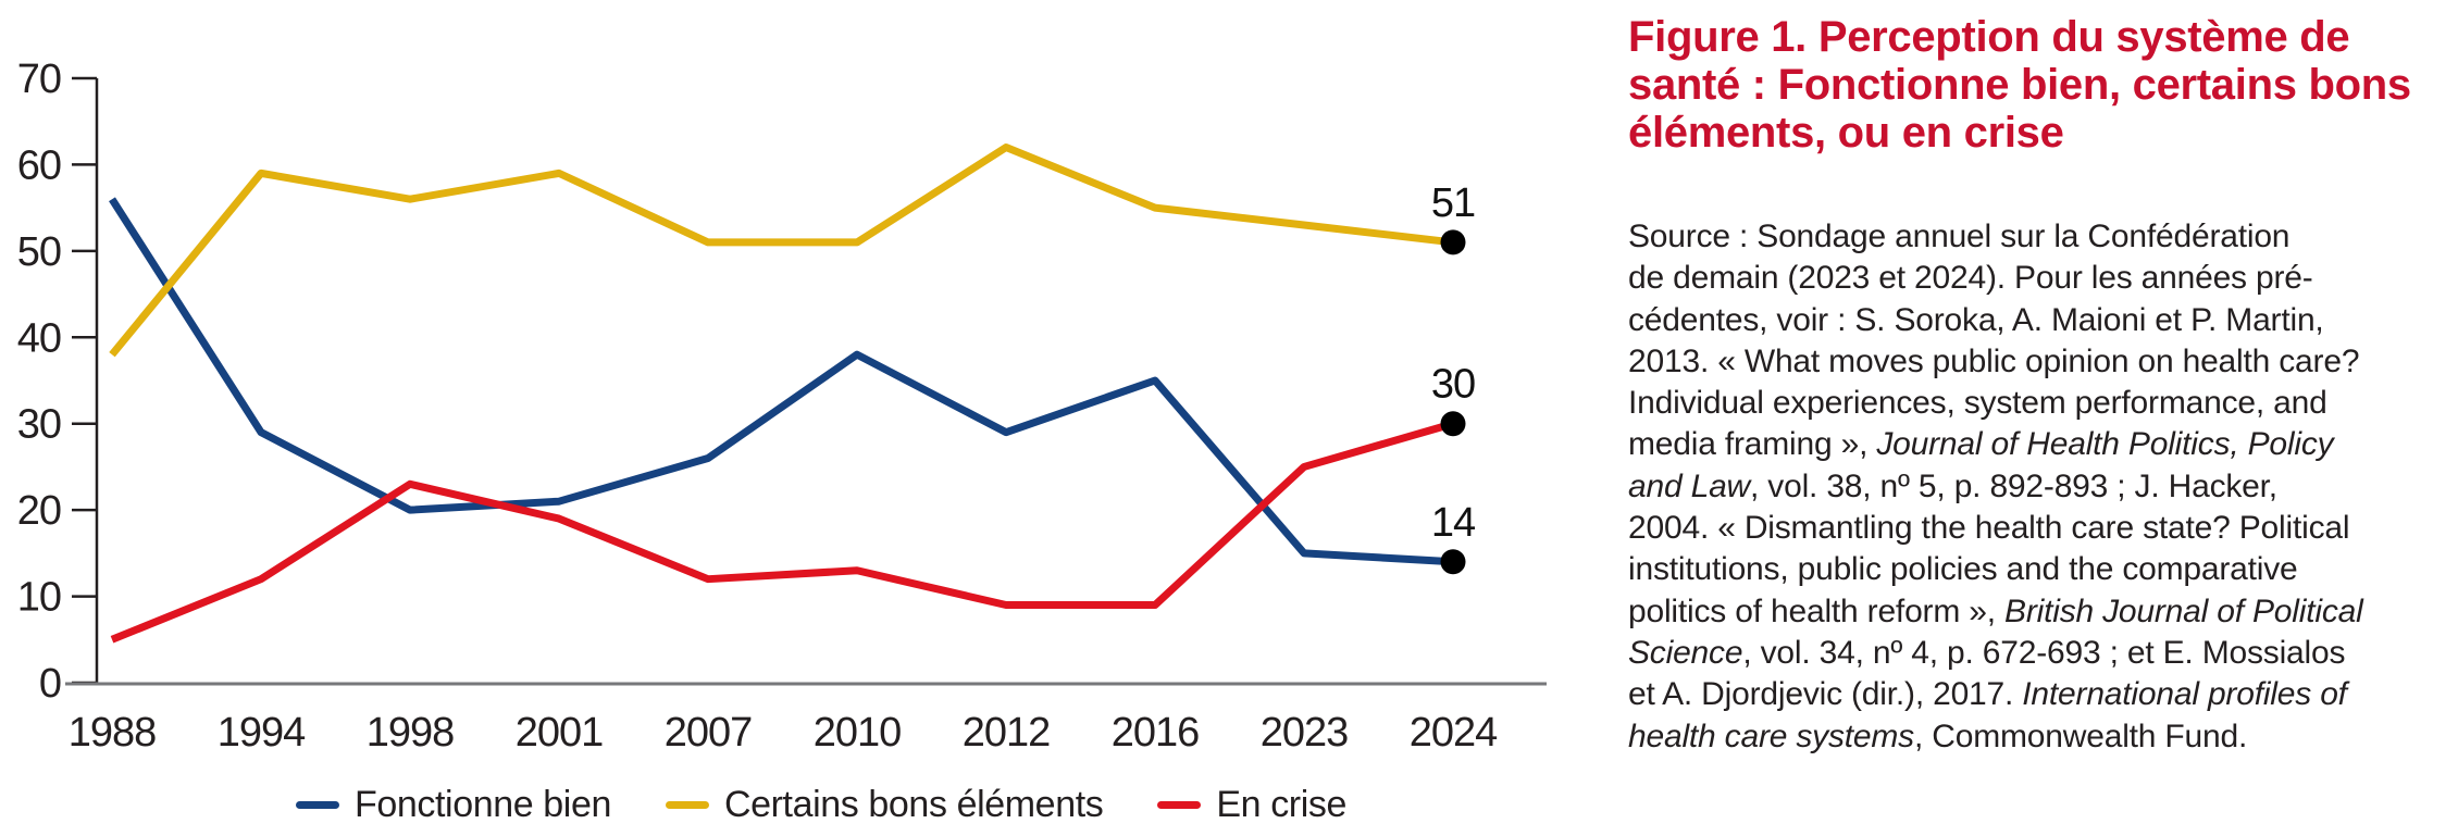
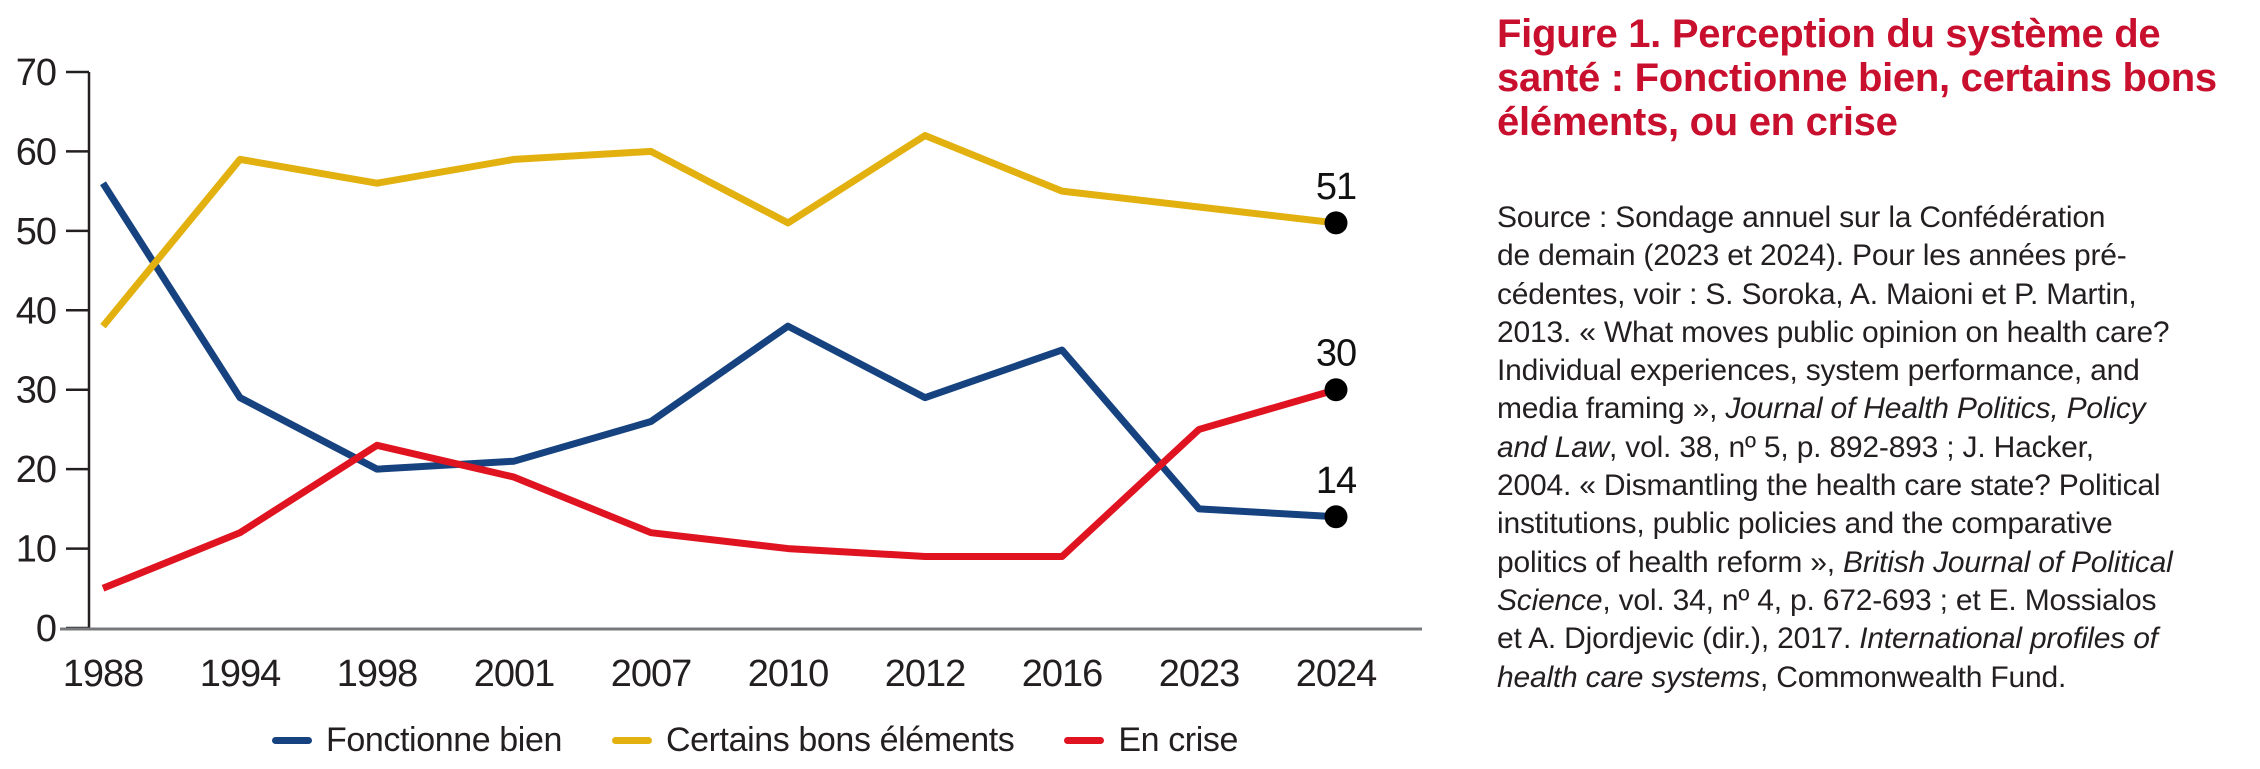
Certains bons éléments/2007: 51 -> 60
En crise/2010: 13 -> 10
